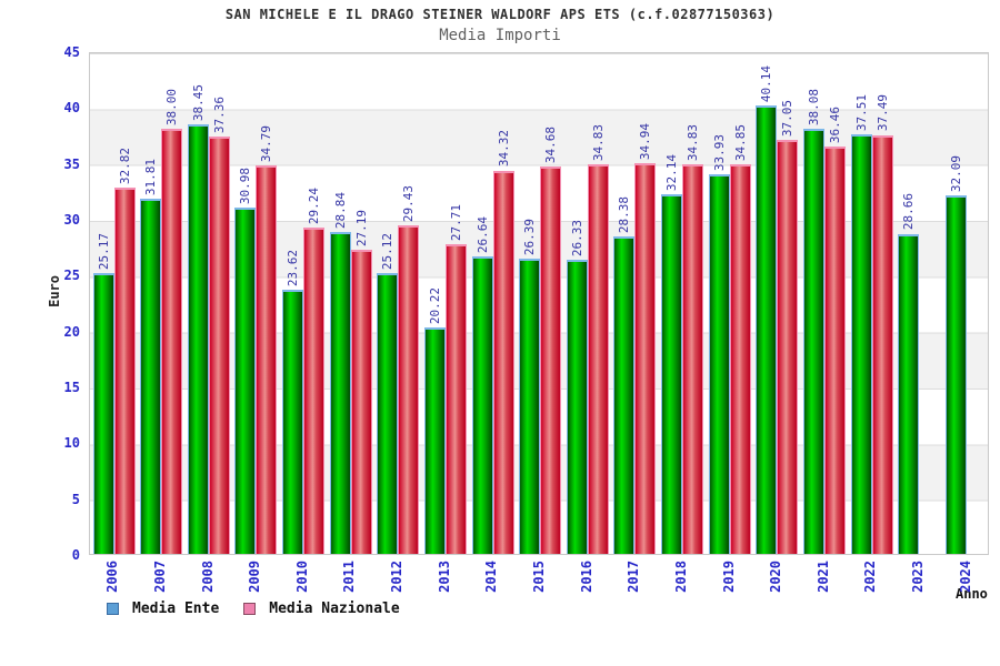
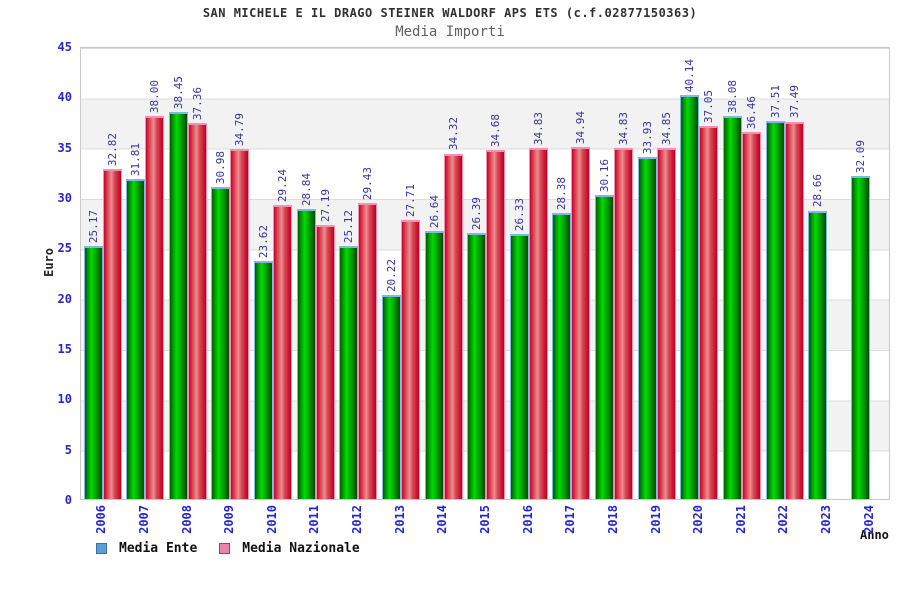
Media Ente/2018: 32.14 -> 30.16
